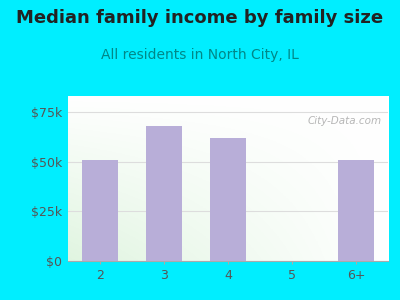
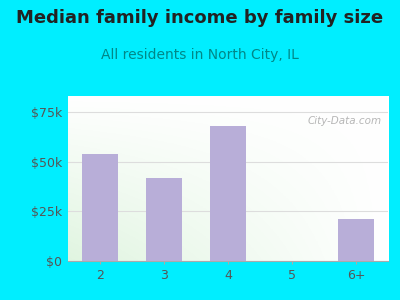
2: $51k -> $54k
3: $68k -> $42k
4: $62k -> $68k
6+: $51k -> $21k
